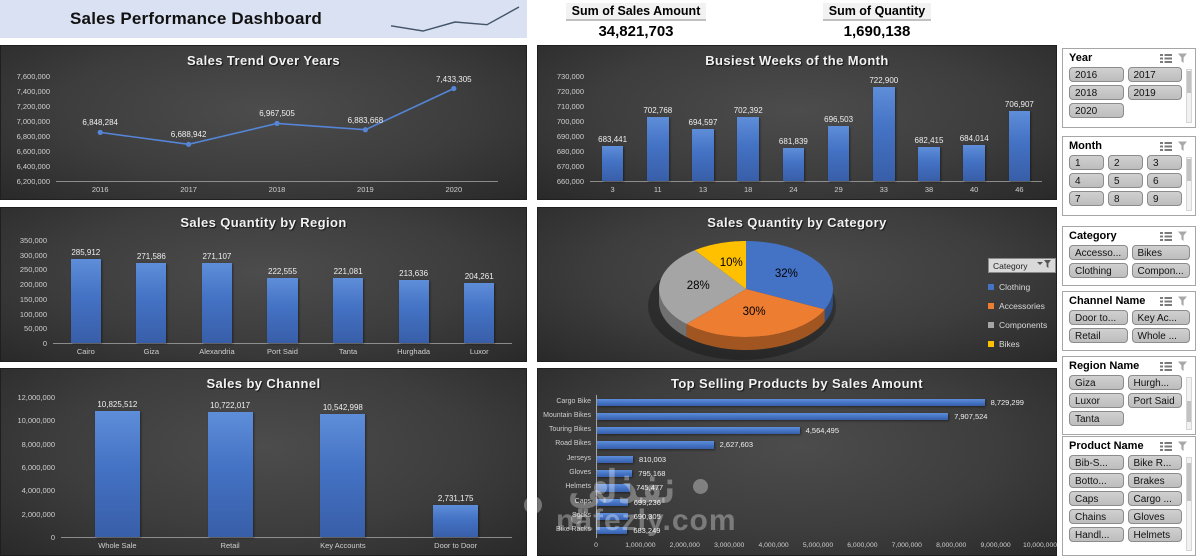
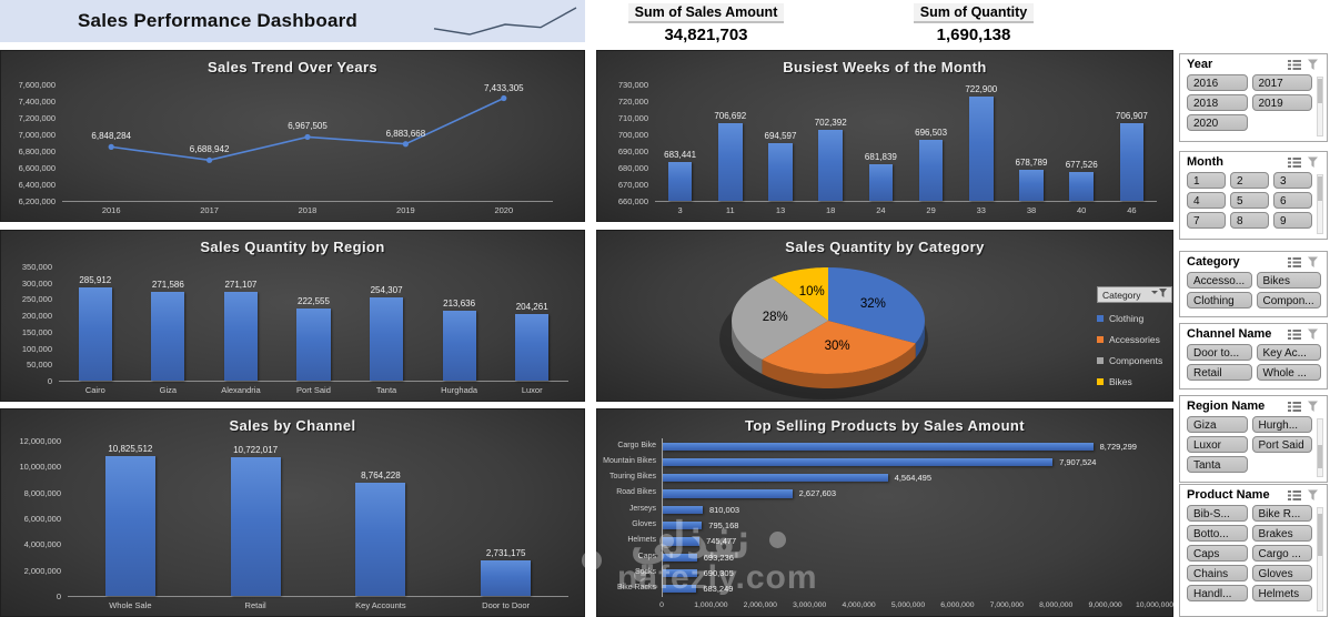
Busiest Weeks of the Month/11: 702,768 -> 706,692
Busiest Weeks of the Month/38: 682,415 -> 678,789
Busiest Weeks of the Month/40: 684,014 -> 677,526
Sales Quantity by Region/Tanta: 221,081 -> 254,307
Sales by Channel/Key Accounts: 10,542,998 -> 8,764,228
